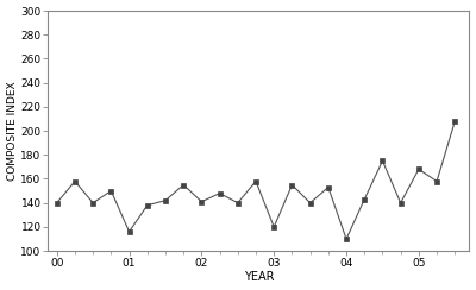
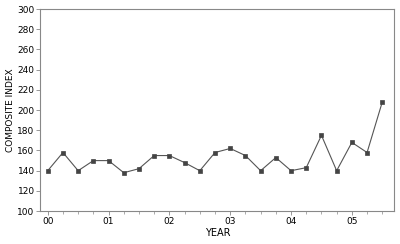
01: 116 -> 150
02: 141 -> 155
03: 120 -> 162
04: 110 -> 140
